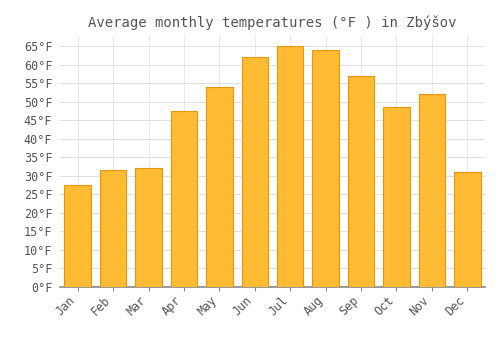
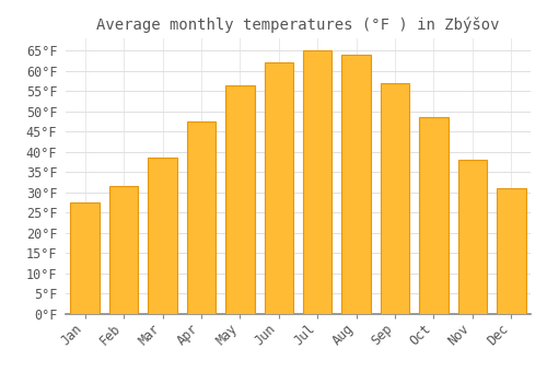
Mar: 32.0°F -> 38.5°F
May: 54.0°F -> 56.5°F
Nov: 52.0°F -> 38.0°F
